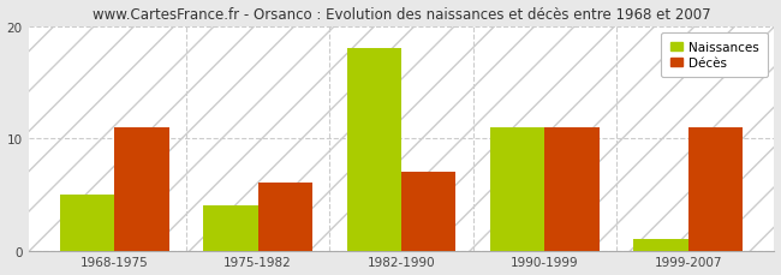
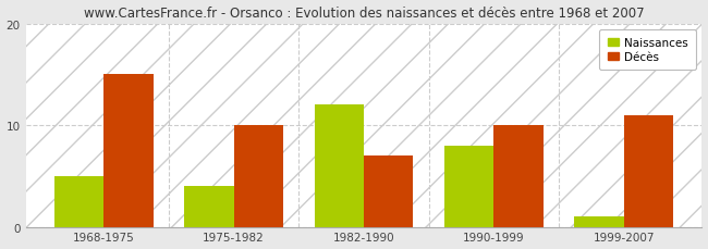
Décès/1968-1975: 11 -> 15
Décès/1975-1982: 6 -> 10
Naissances/1982-1990: 18 -> 12
Naissances/1990-1999: 11 -> 8
Décès/1990-1999: 11 -> 10
